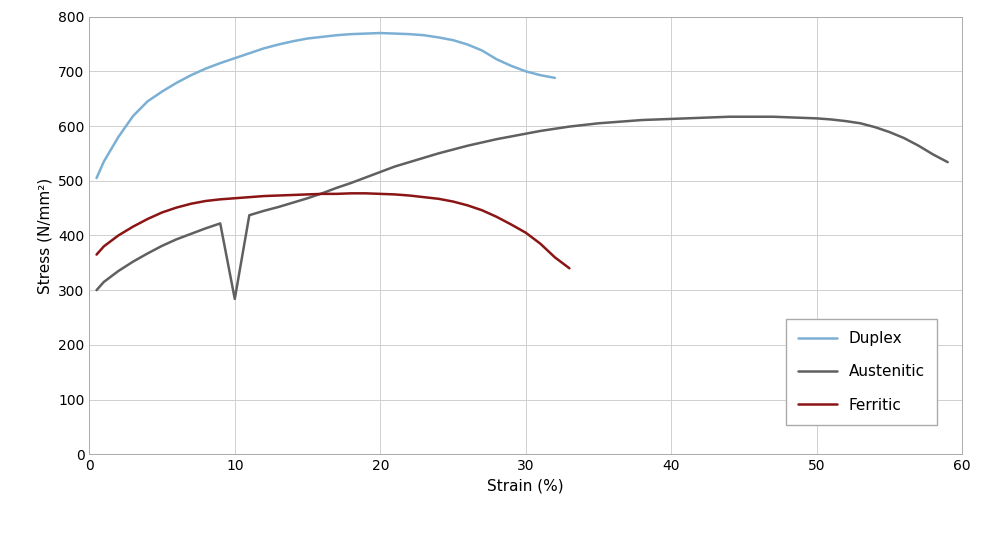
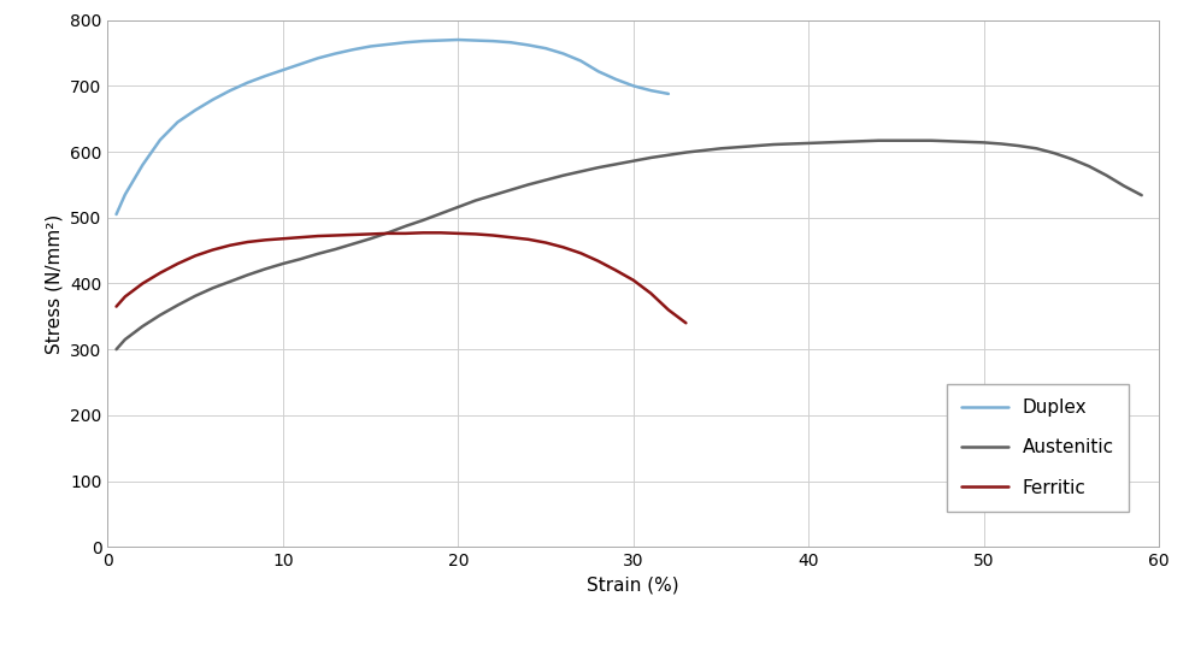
Austenitic/10: 284 -> 430
